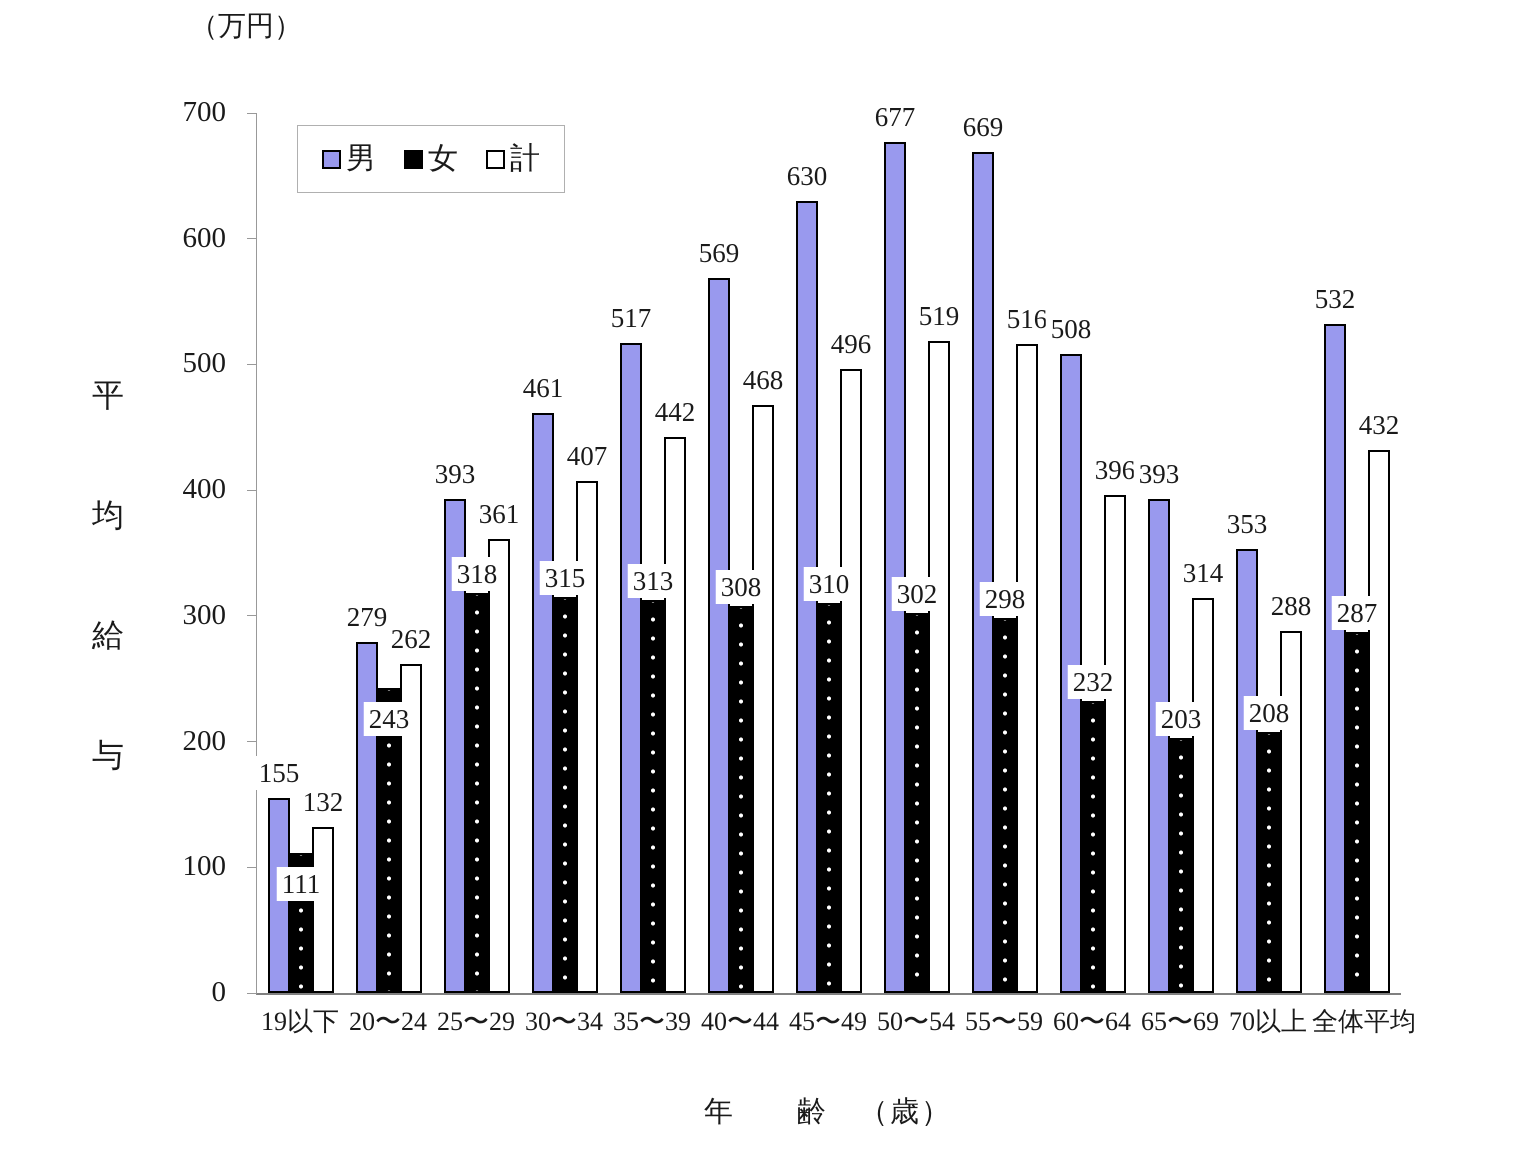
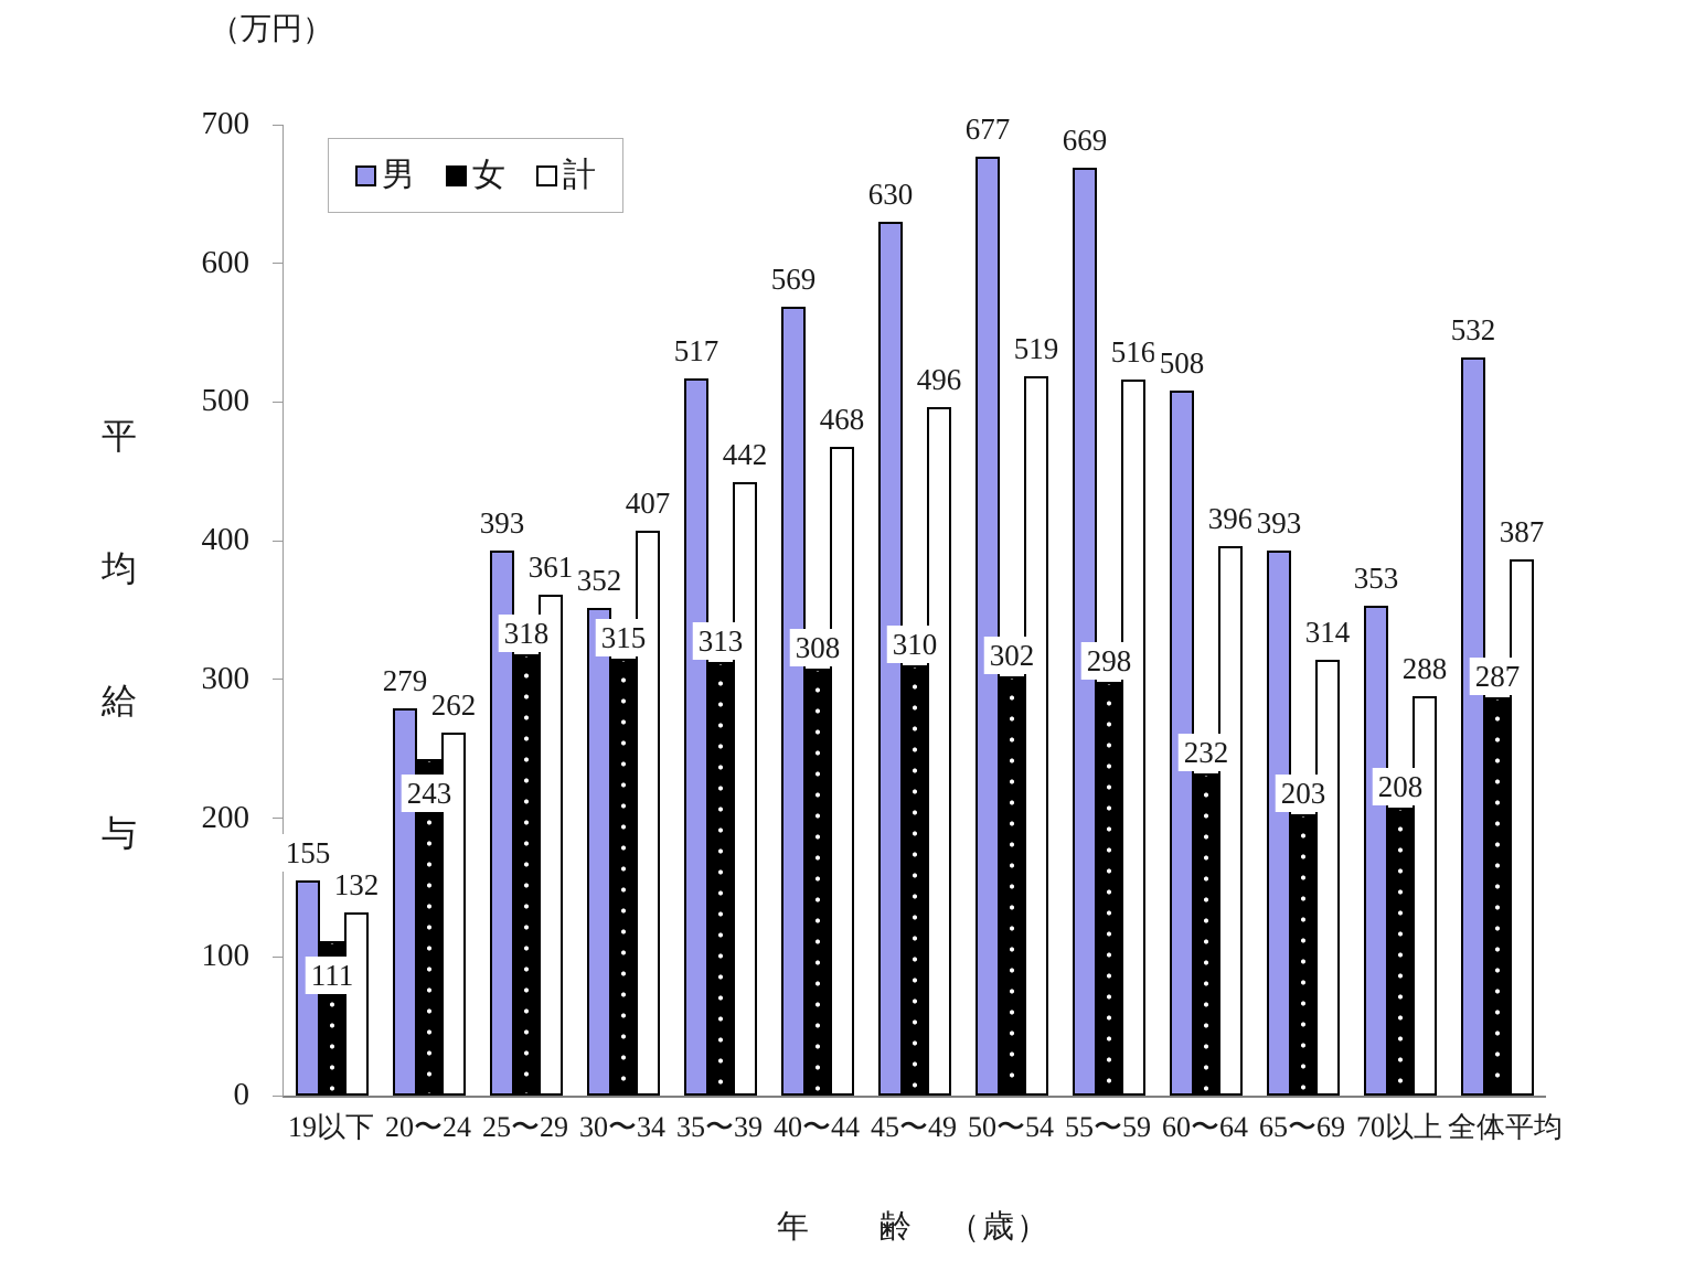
男/30〜34: 461 -> 352
計/全体平均: 432 -> 387
